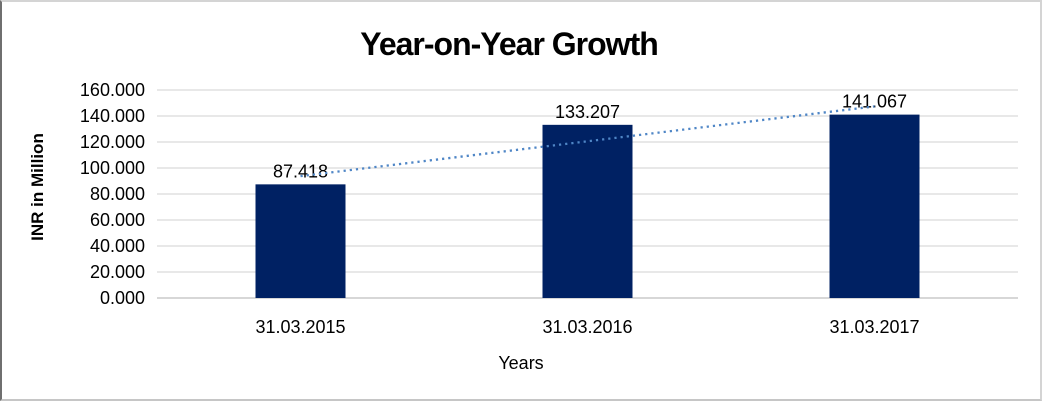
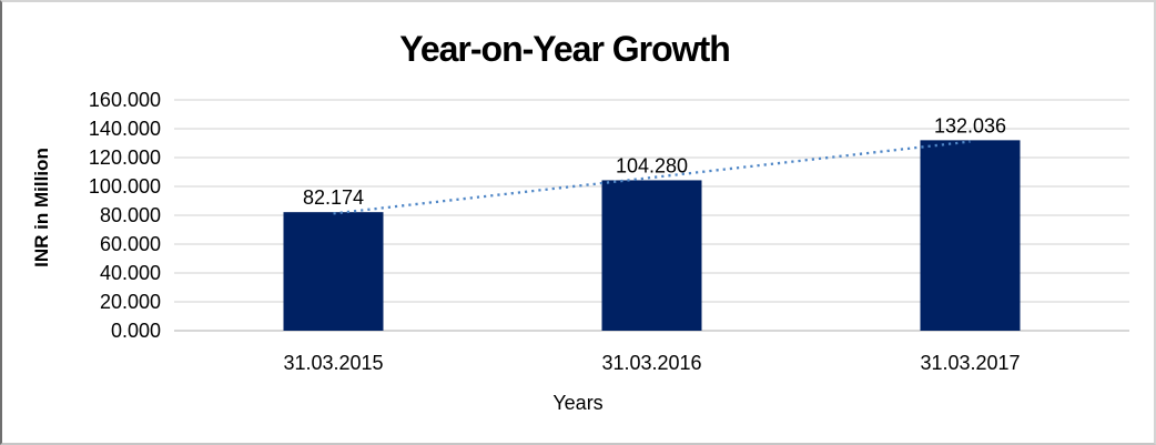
31.03.2015: 87.418 -> 82.174
31.03.2016: 133.207 -> 104.280
31.03.2017: 141.067 -> 132.036
